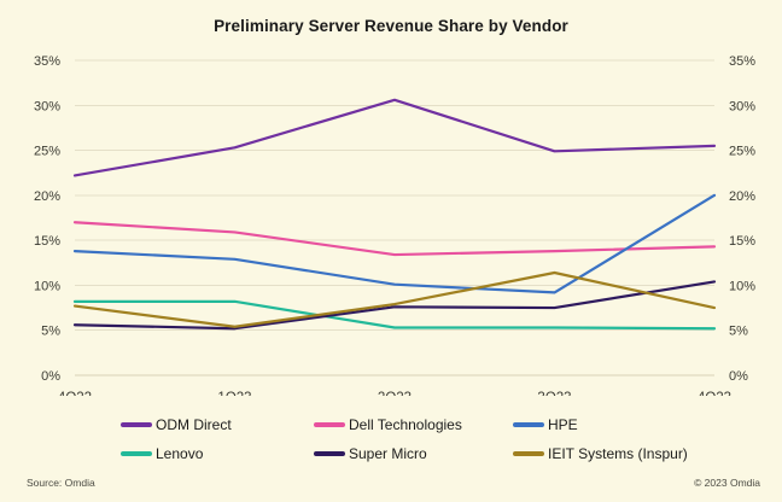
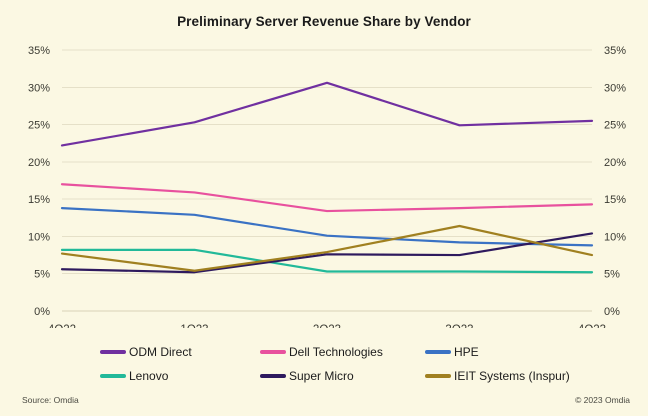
HPE/4Q23: 20% -> 9%
